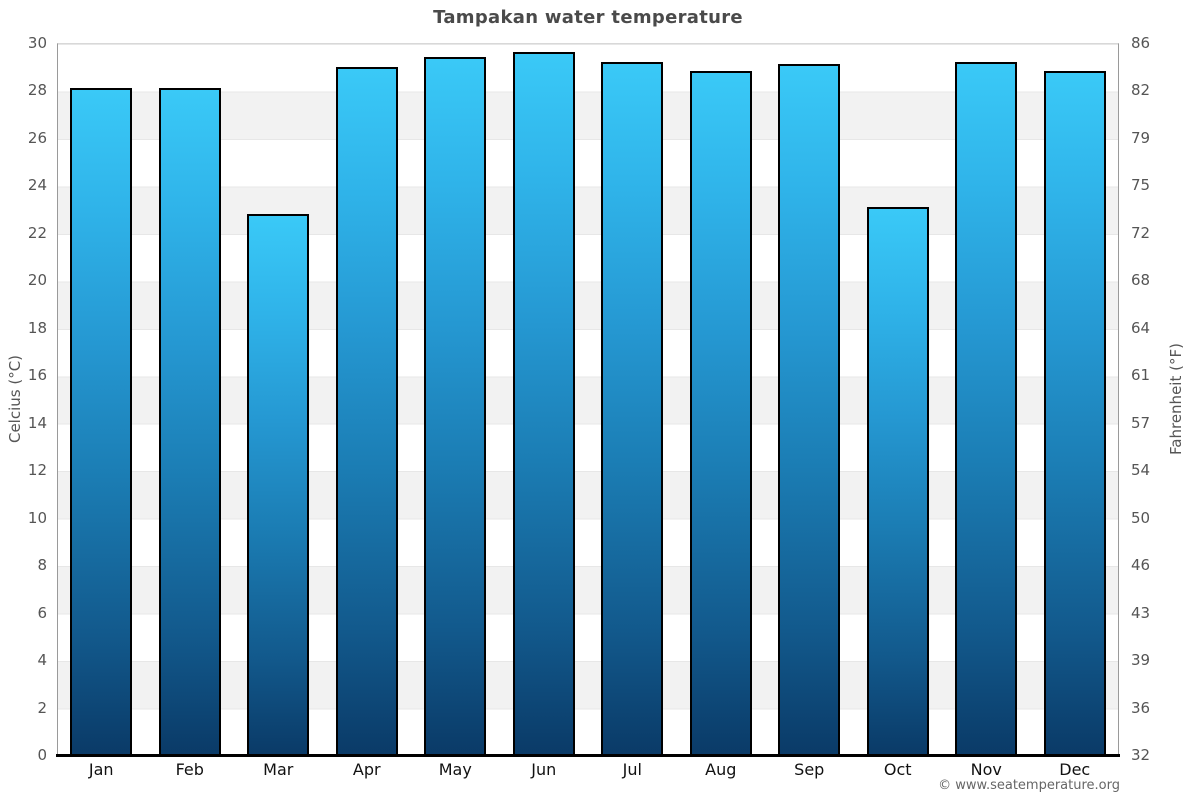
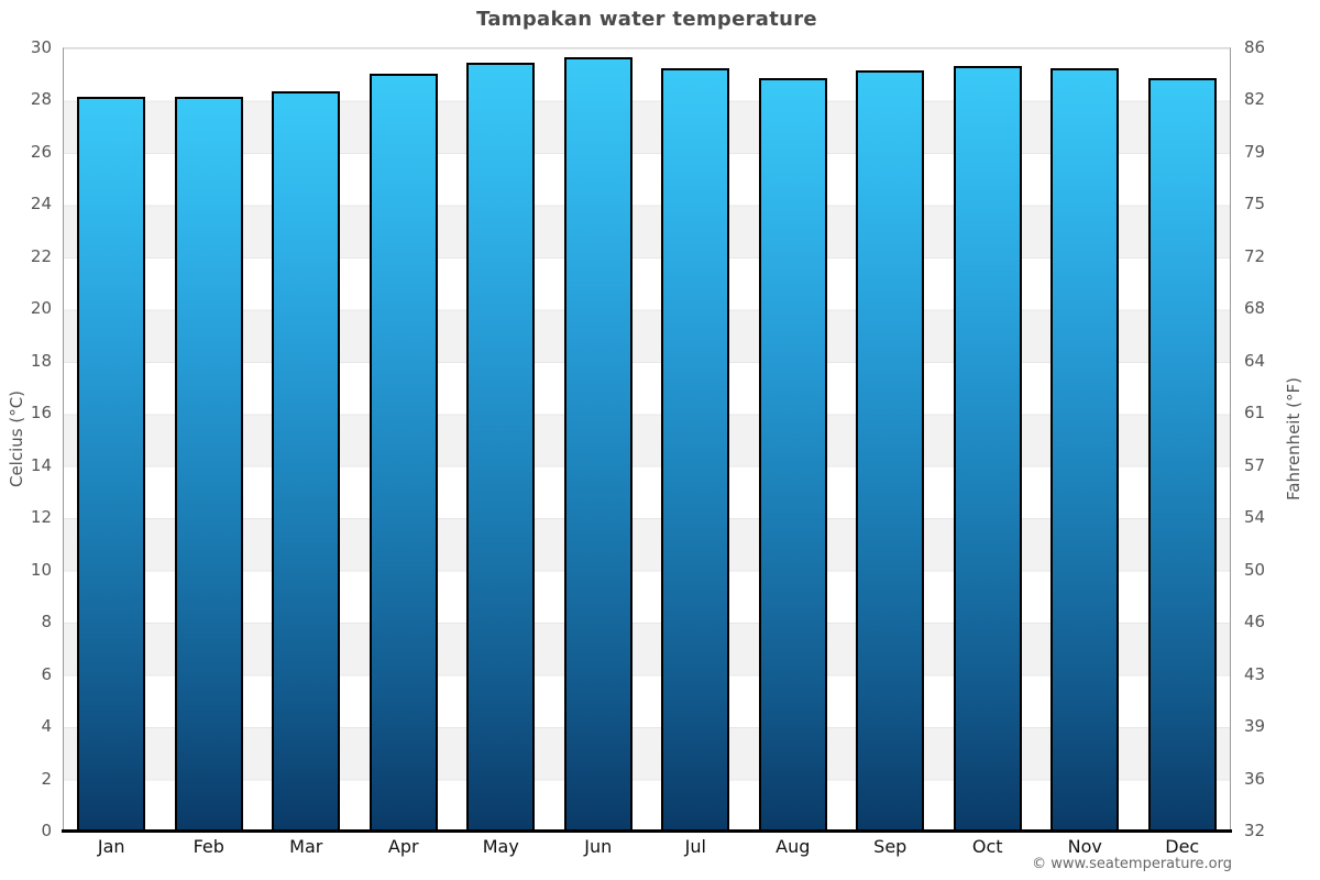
Mar: 22.8 -> 28.3
Oct: 23.1 -> 29.3
